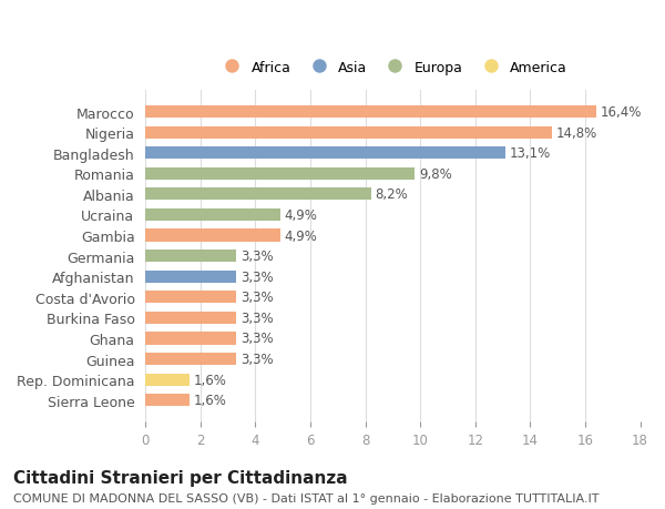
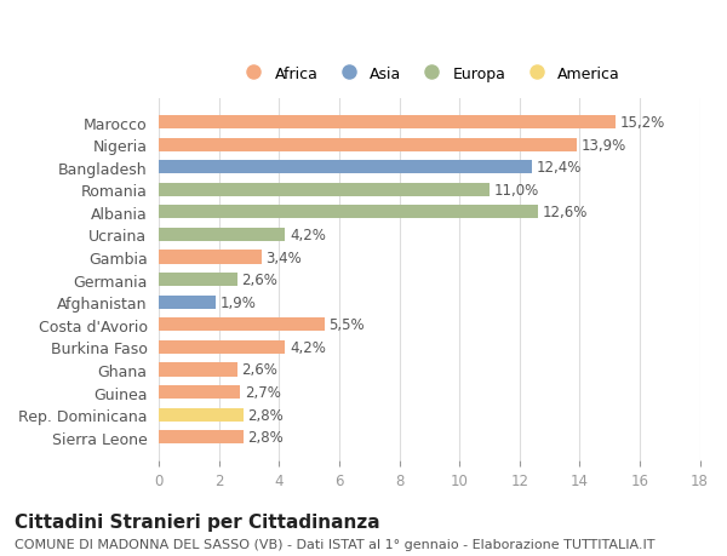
Marocco: 16,4% -> 15,2%
Nigeria: 14,8% -> 13,9%
Bangladesh: 13,1% -> 12,4%
Romania: 9,8% -> 11,0%
Albania: 8,2% -> 12,6%
Ucraina: 4,9% -> 4,2%
Gambia: 4,9% -> 3,4%
Germania: 3,3% -> 2,6%
Afghanistan: 3,3% -> 1,9%
Costa d'Avorio: 3,3% -> 5,5%
Burkina Faso: 3,3% -> 4,2%
Ghana: 3,3% -> 2,6%
Guinea: 3,3% -> 2,7%
Rep. Dominicana: 1,6% -> 2,8%
Sierra Leone: 1,6% -> 2,8%
